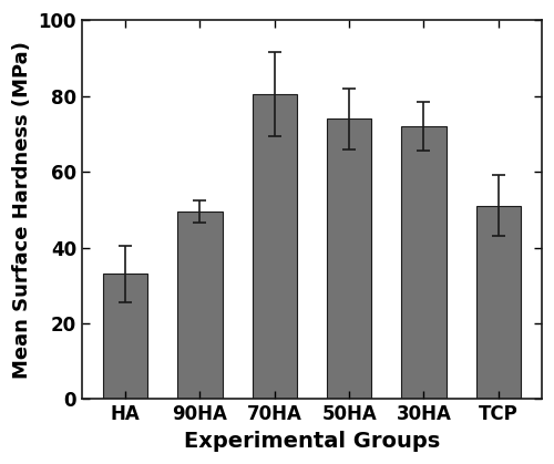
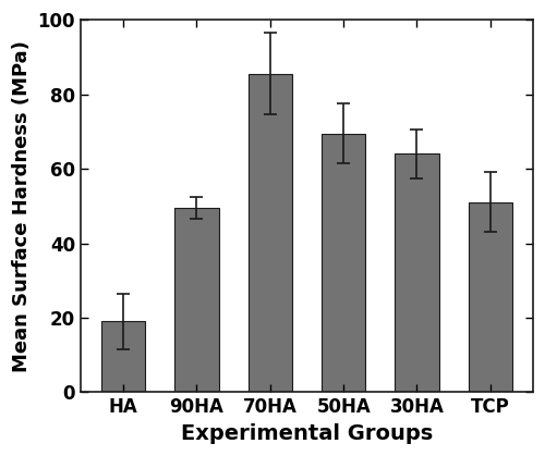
HA: 33.0 -> 19.0
70HA: 80.5 -> 85.5
50HA: 74.0 -> 69.5
30HA: 72.0 -> 64.0
